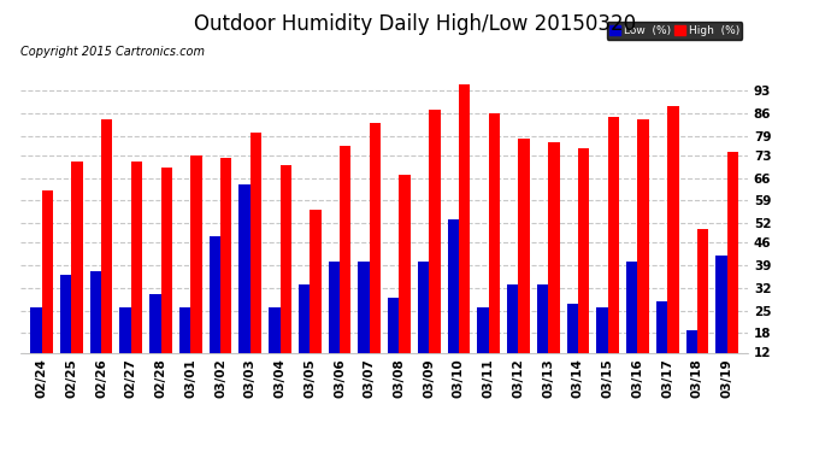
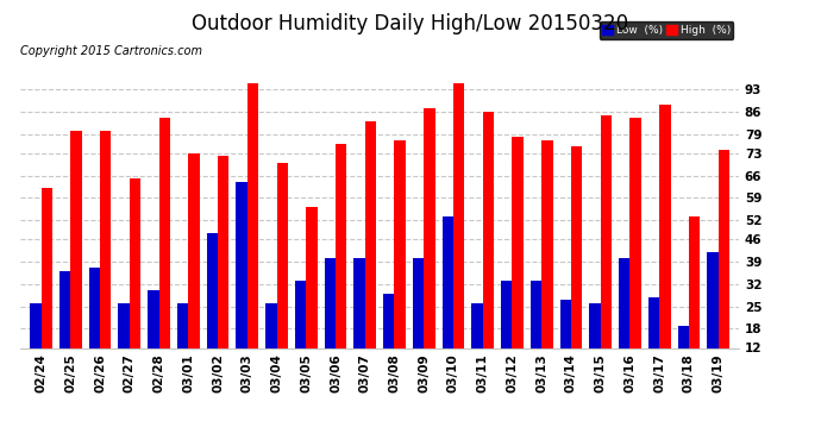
High (%)/02/25: 71 -> 80
High (%)/02/26: 84 -> 80
High (%)/02/27: 71 -> 65
High (%)/02/28: 69 -> 84
High (%)/03/03: 80 -> 95
High (%)/03/08: 67 -> 77
High (%)/03/18: 50 -> 53
